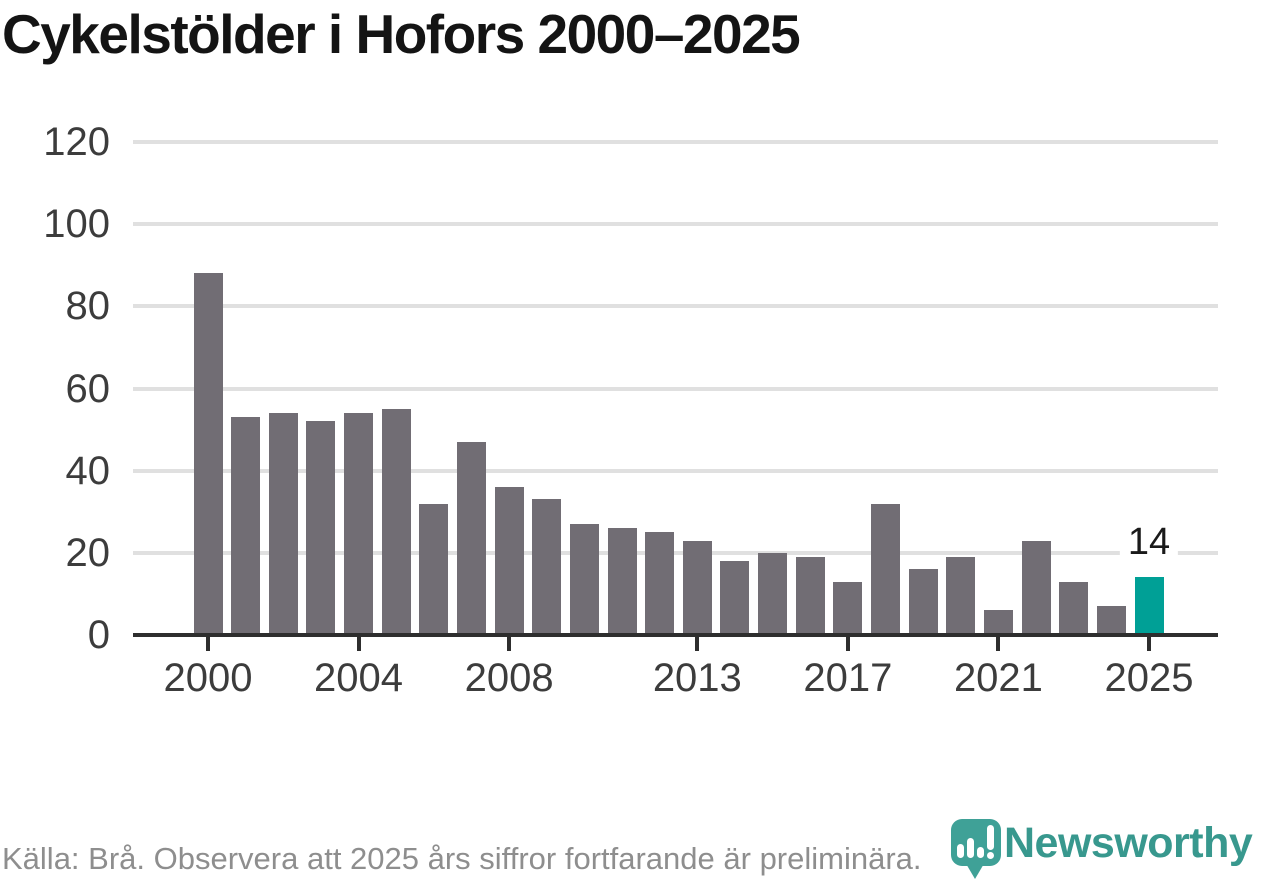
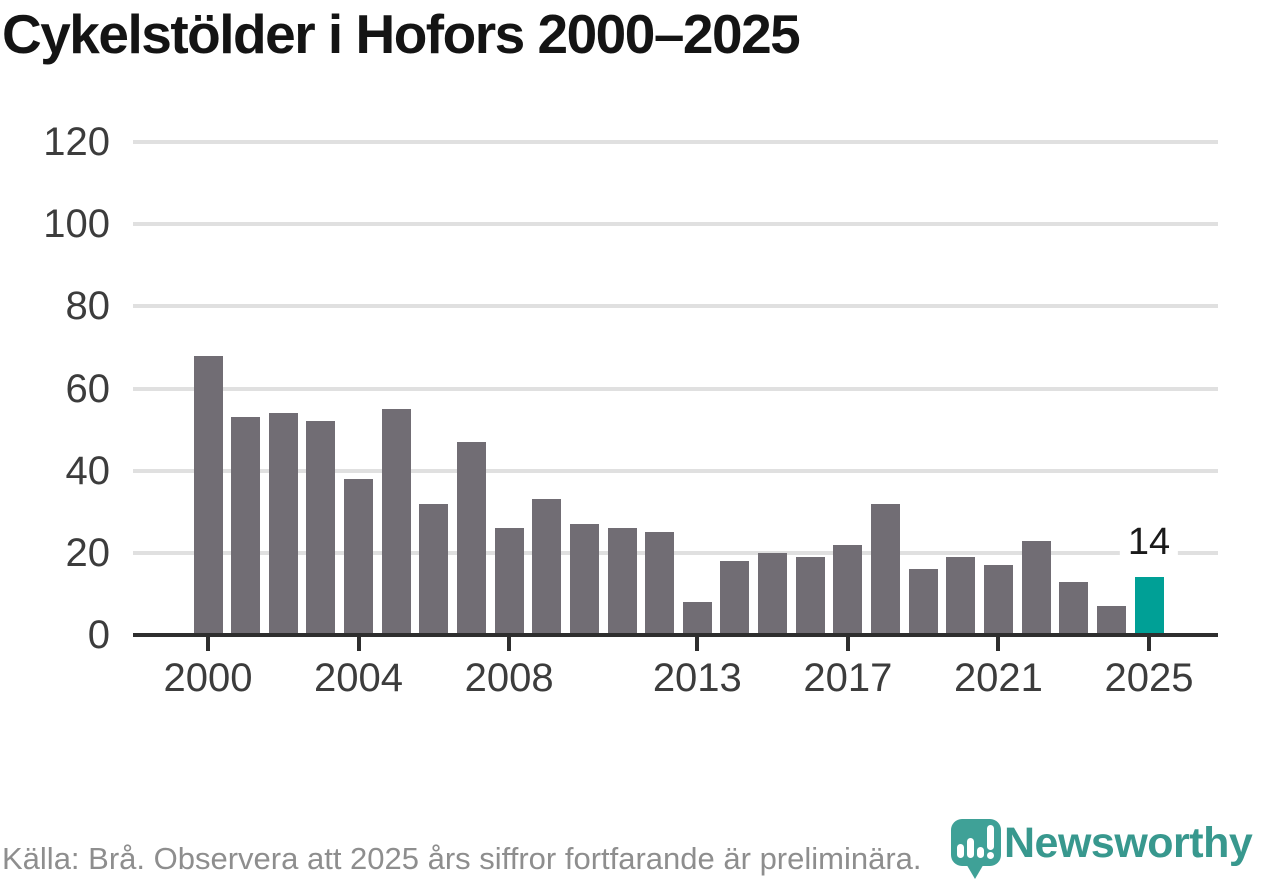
2000: 88 -> 68
2004: 54 -> 38
2008: 36 -> 26
2013: 23 -> 8
2017: 13 -> 22
2021: 6 -> 17
